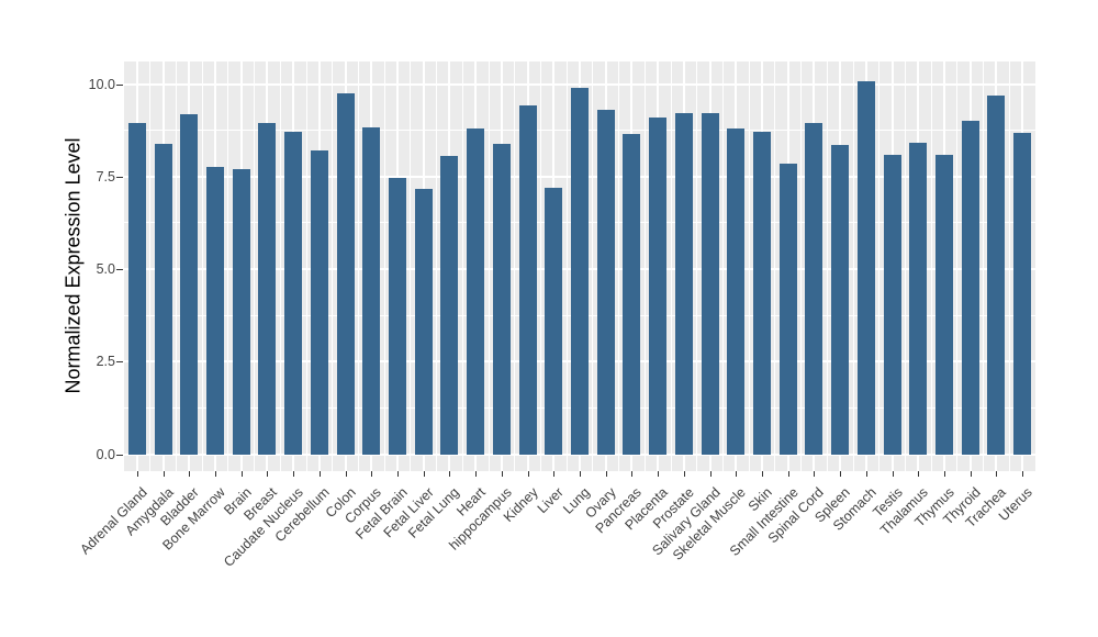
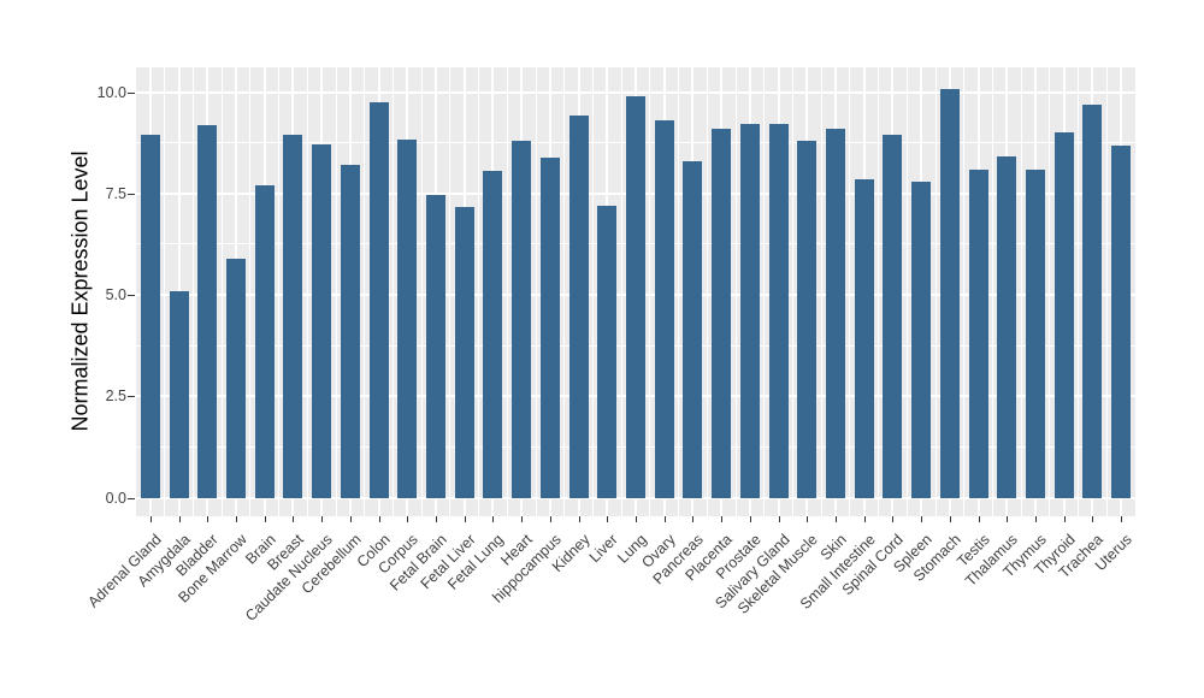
Amygdala: 8.4 -> 5.1
Bone Marrow: 7.8 -> 5.9
Pancreas: 8.7 -> 8.3
Skin: 8.7 -> 9.1
Spleen: 8.4 -> 7.8
